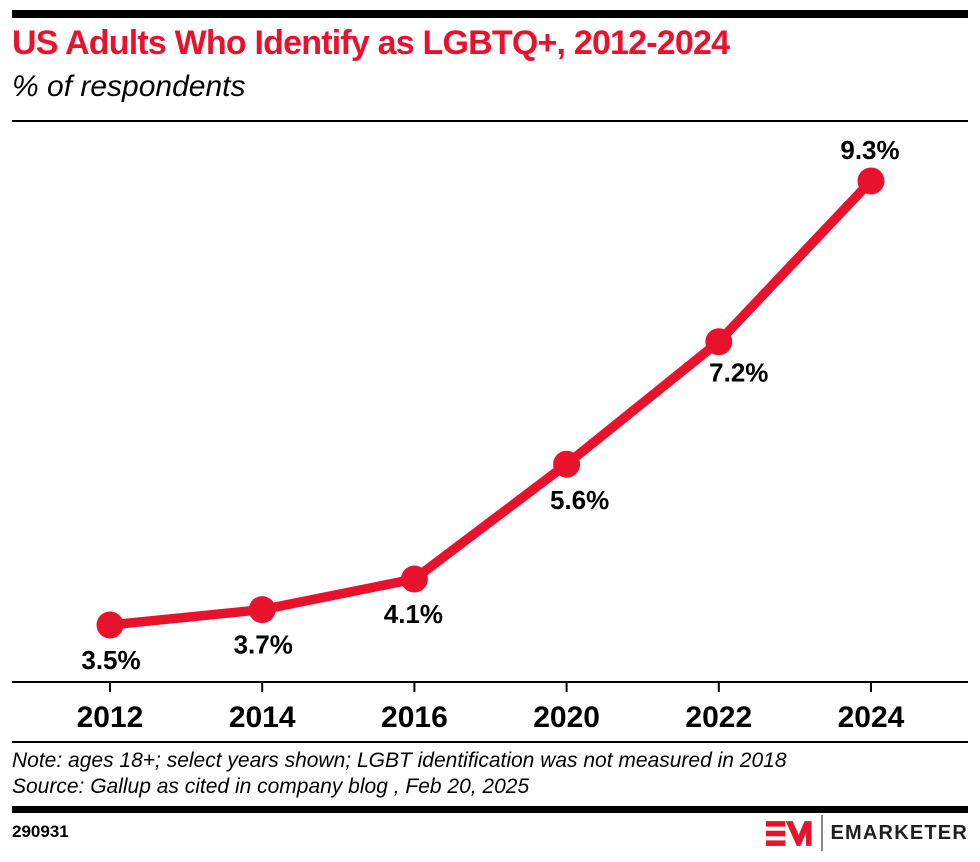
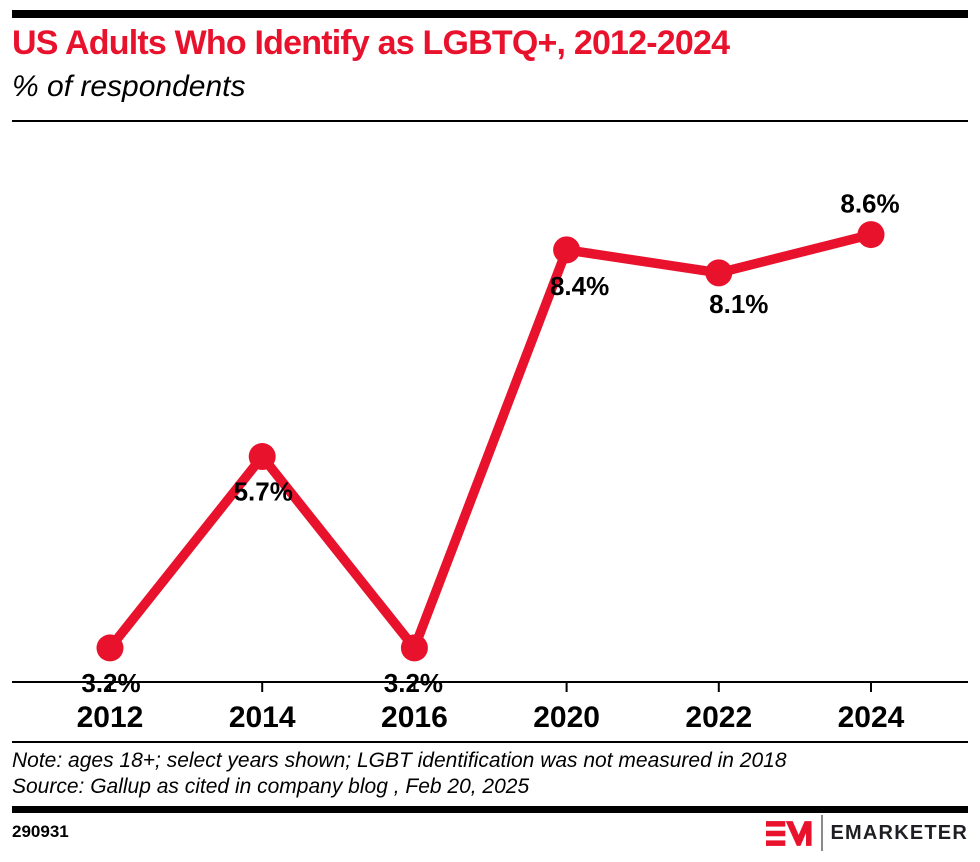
2012: 3.5% -> 3.2%
2014: 3.7% -> 5.7%
2016: 4.1% -> 3.2%
2020: 5.6% -> 8.4%
2022: 7.2% -> 8.1%
2024: 9.3% -> 8.6%
